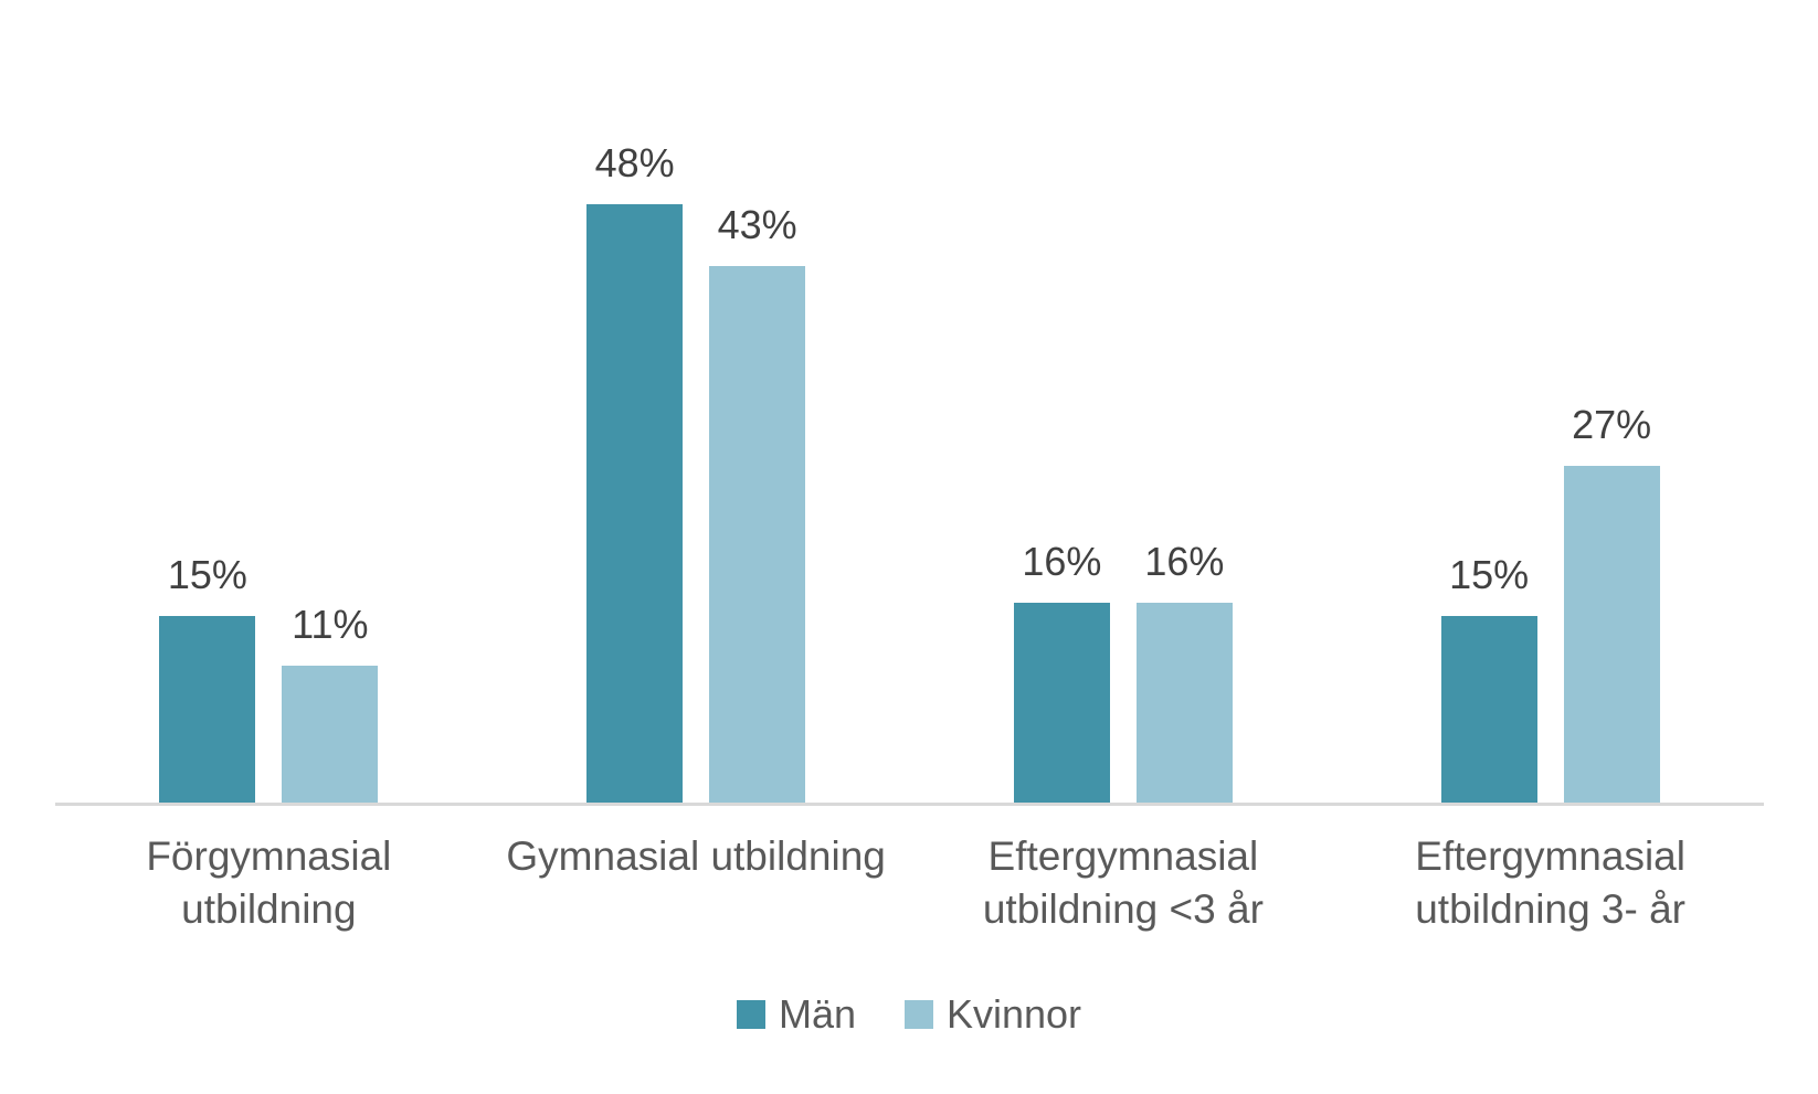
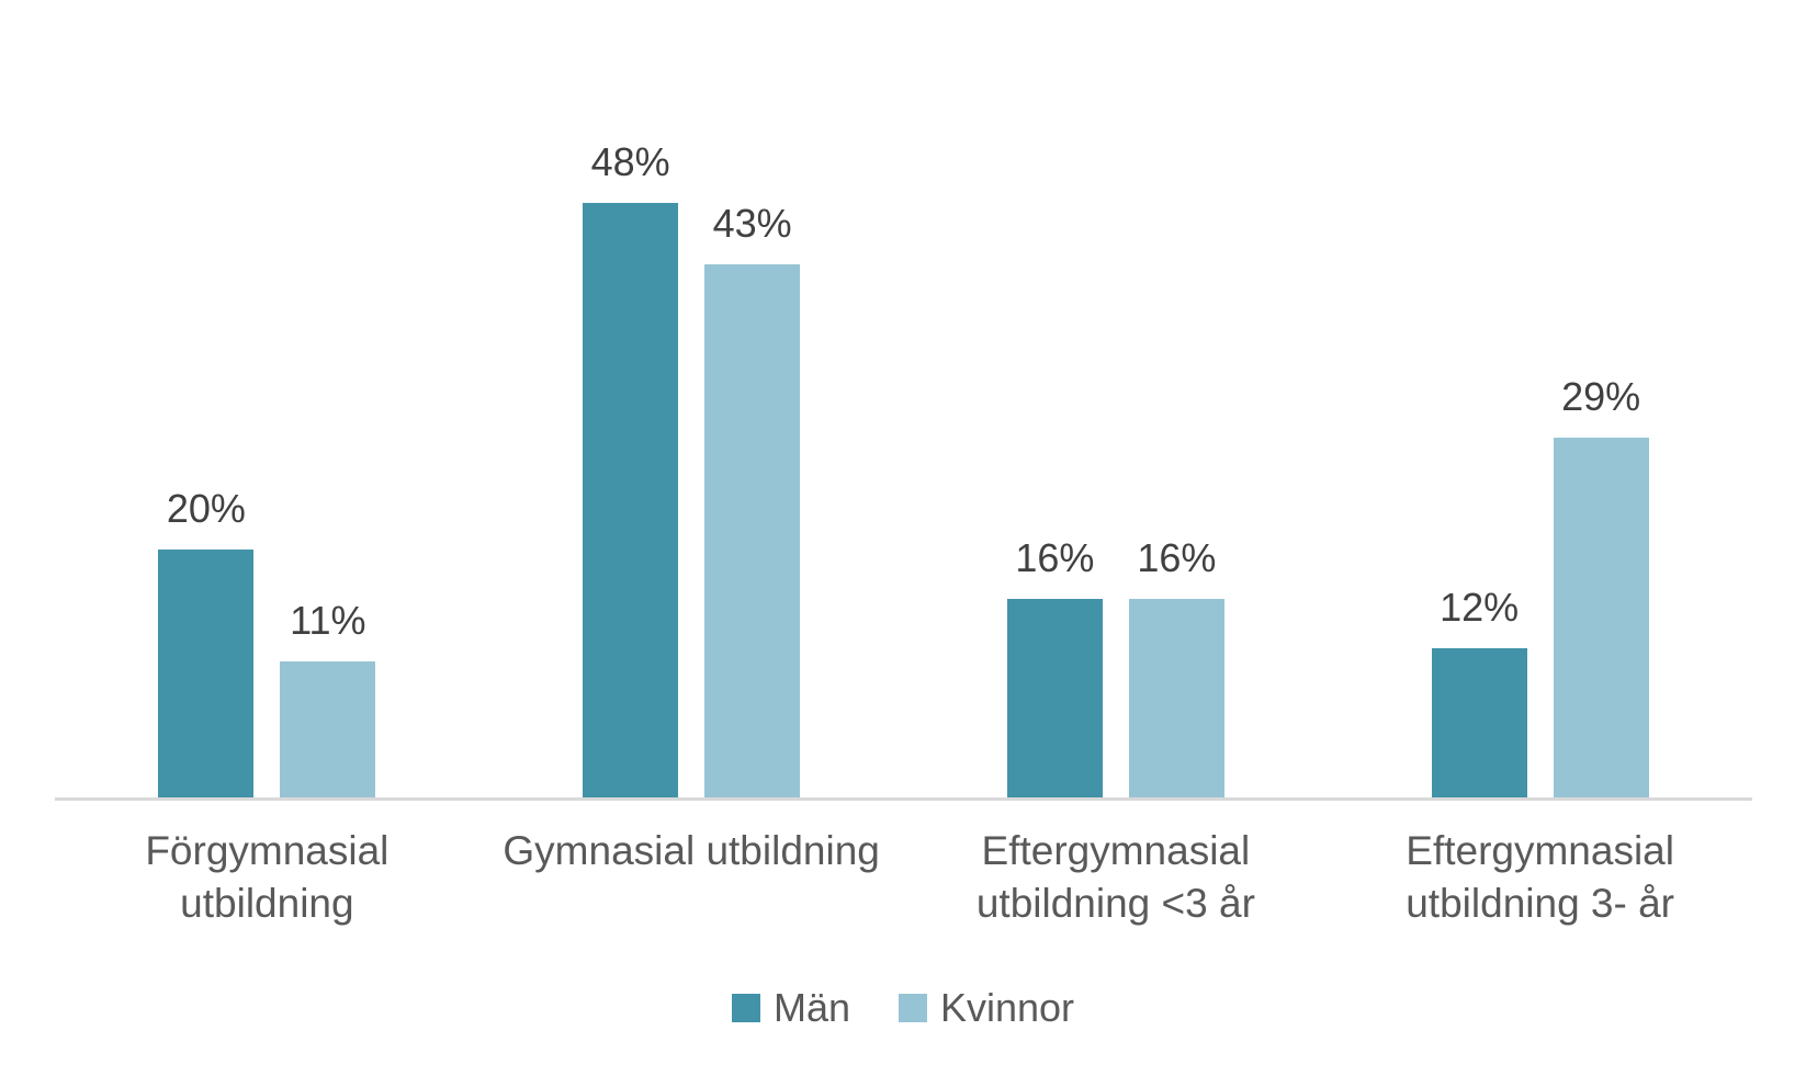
Män/Förgymnasial utbildning: 15% -> 20%
Män/Eftergymnasial utbildning 3- år: 15% -> 12%
Kvinnor/Eftergymnasial utbildning 3- år: 27% -> 29%
